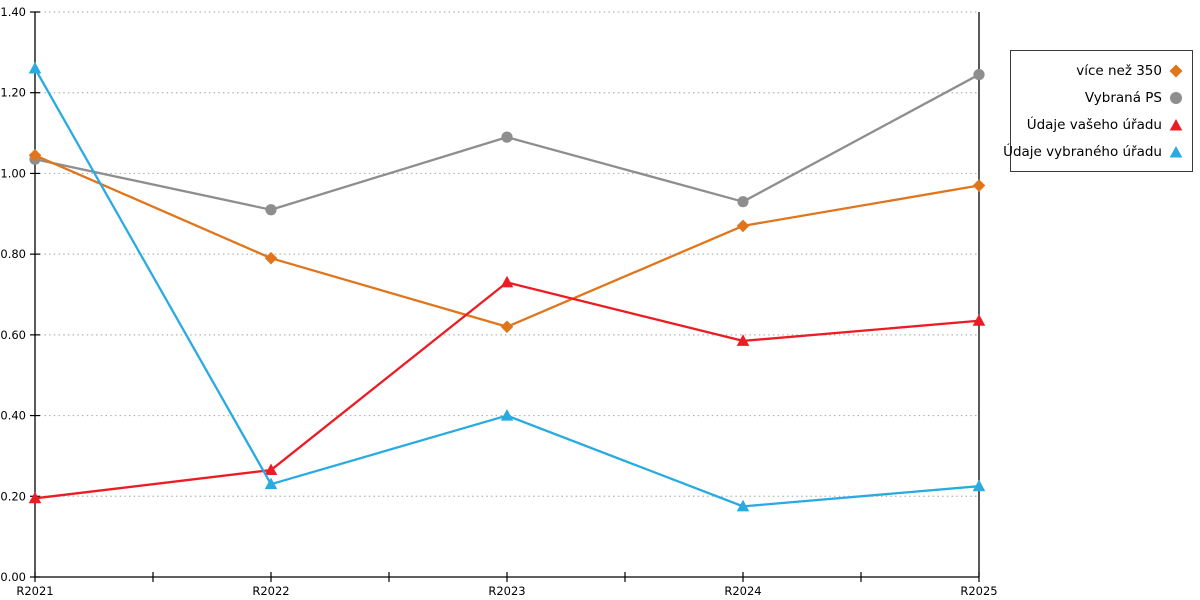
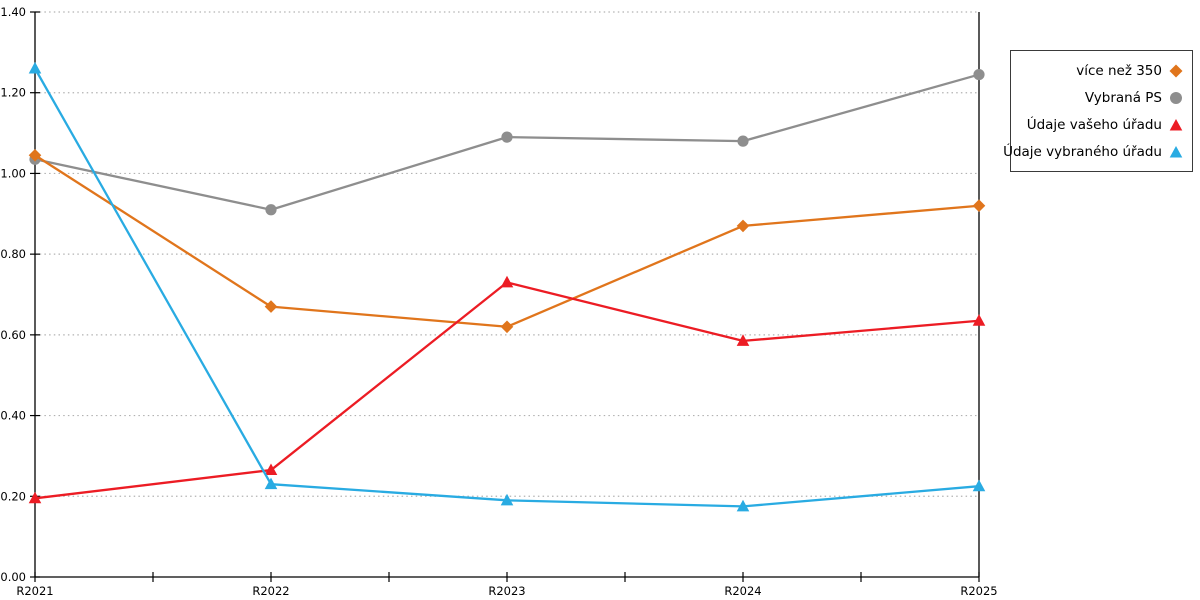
více než 350/R2022: 0.79 -> 0.67
Údaje vybraného úřadu/R2023: 0.40 -> 0.19
Vybraná PS/R2024: 0.93 -> 1.08
více než 350/R2025: 0.97 -> 0.92
